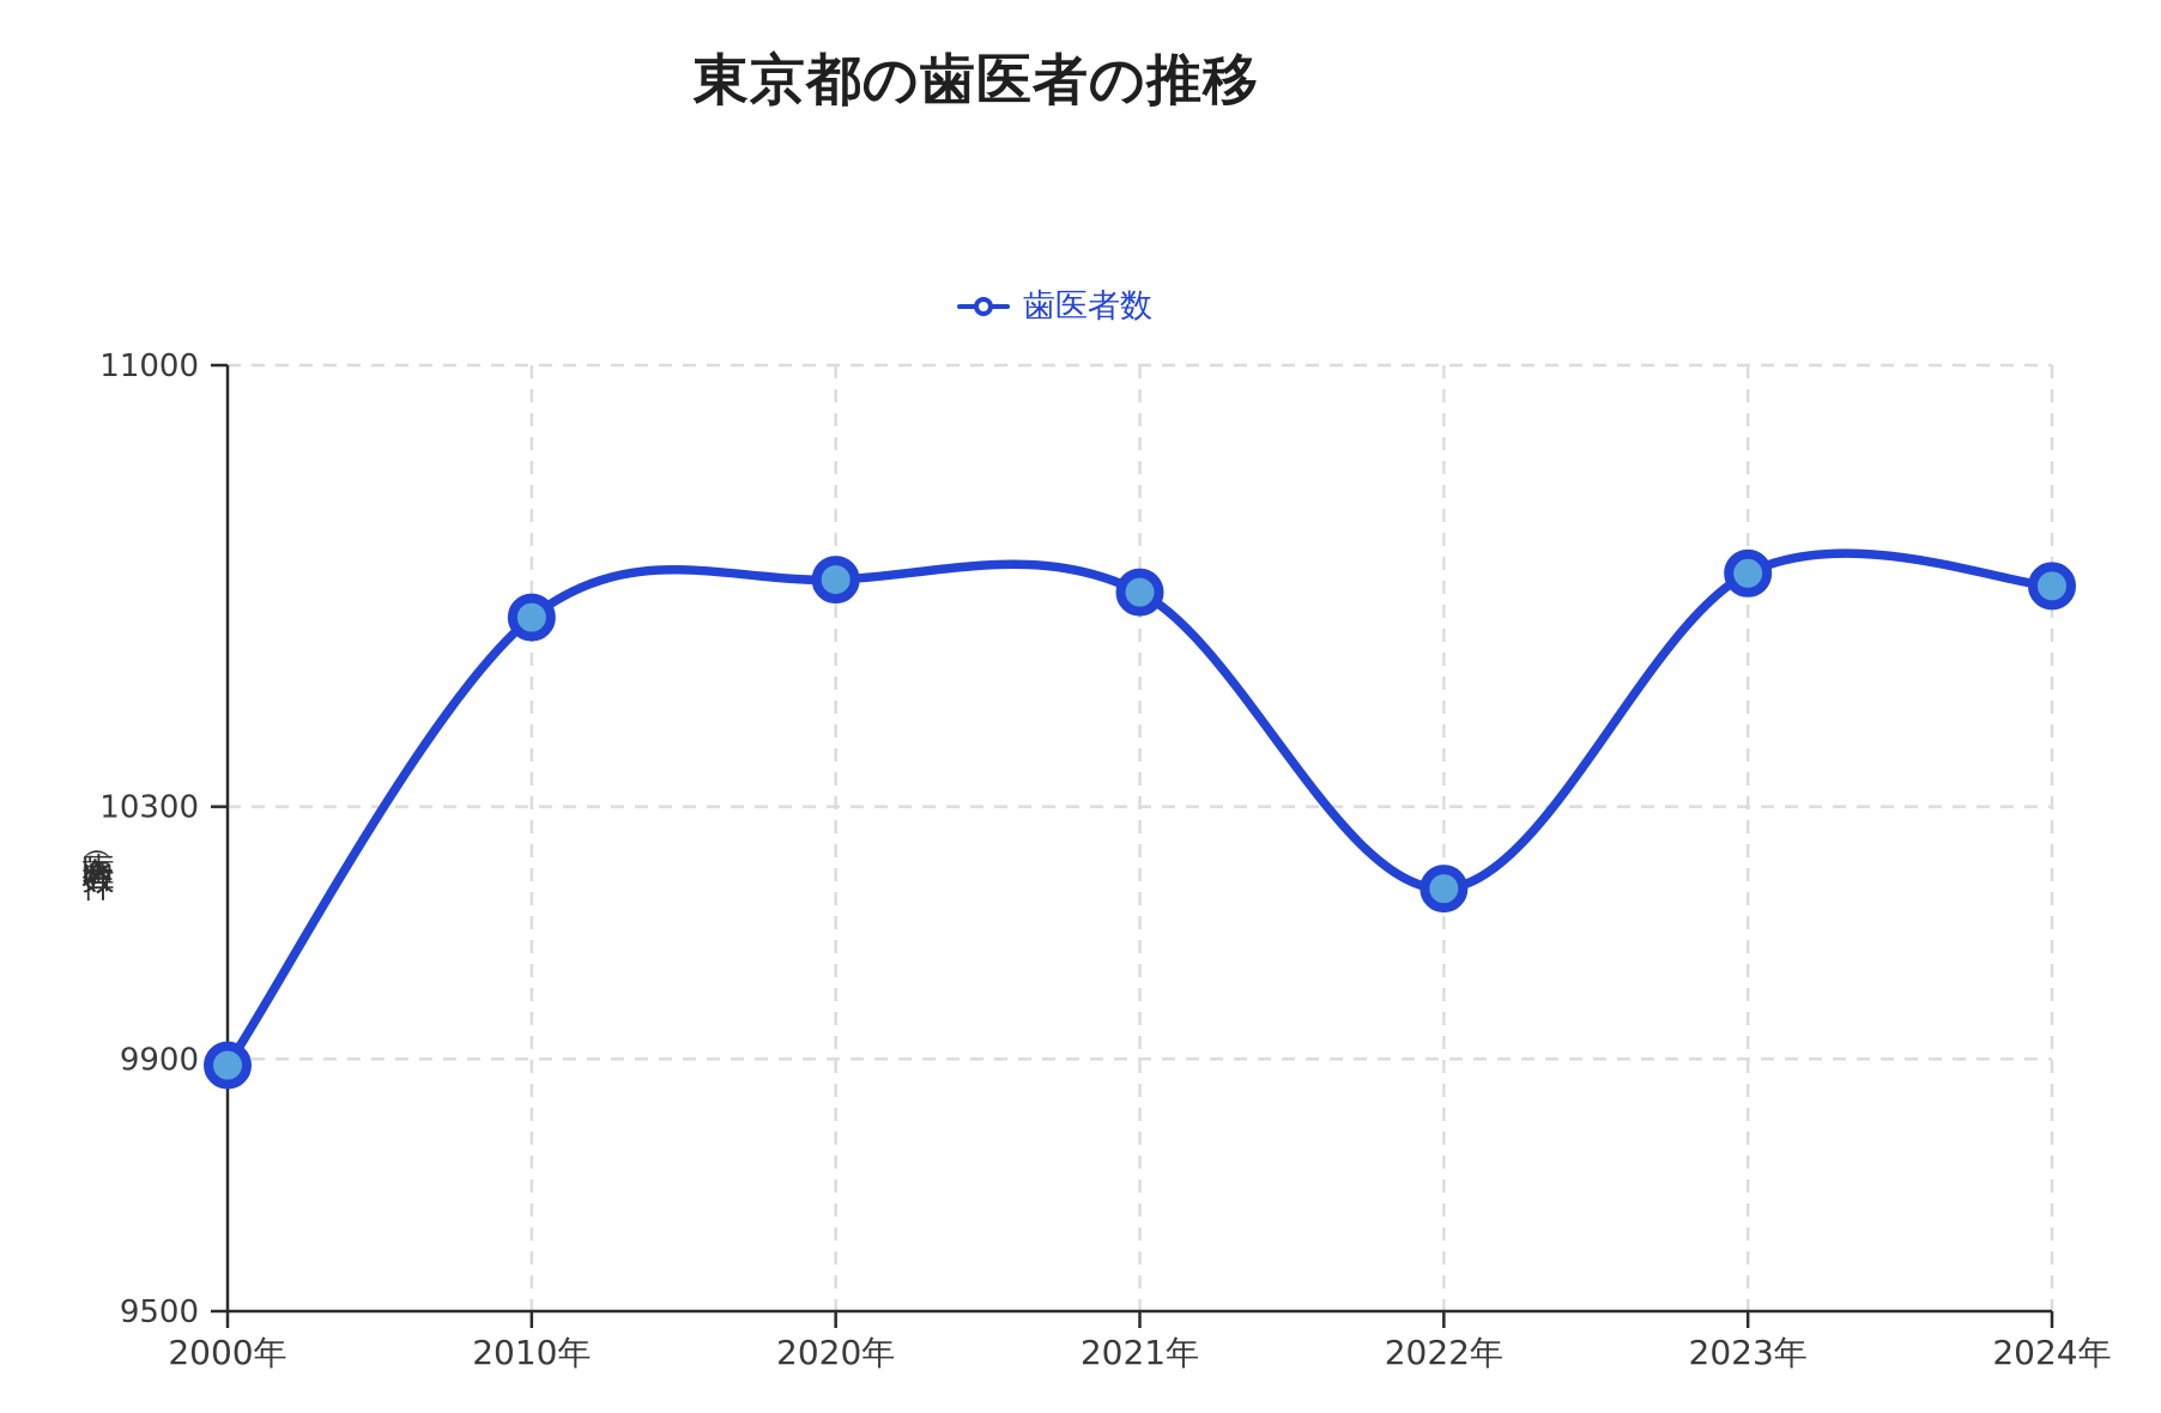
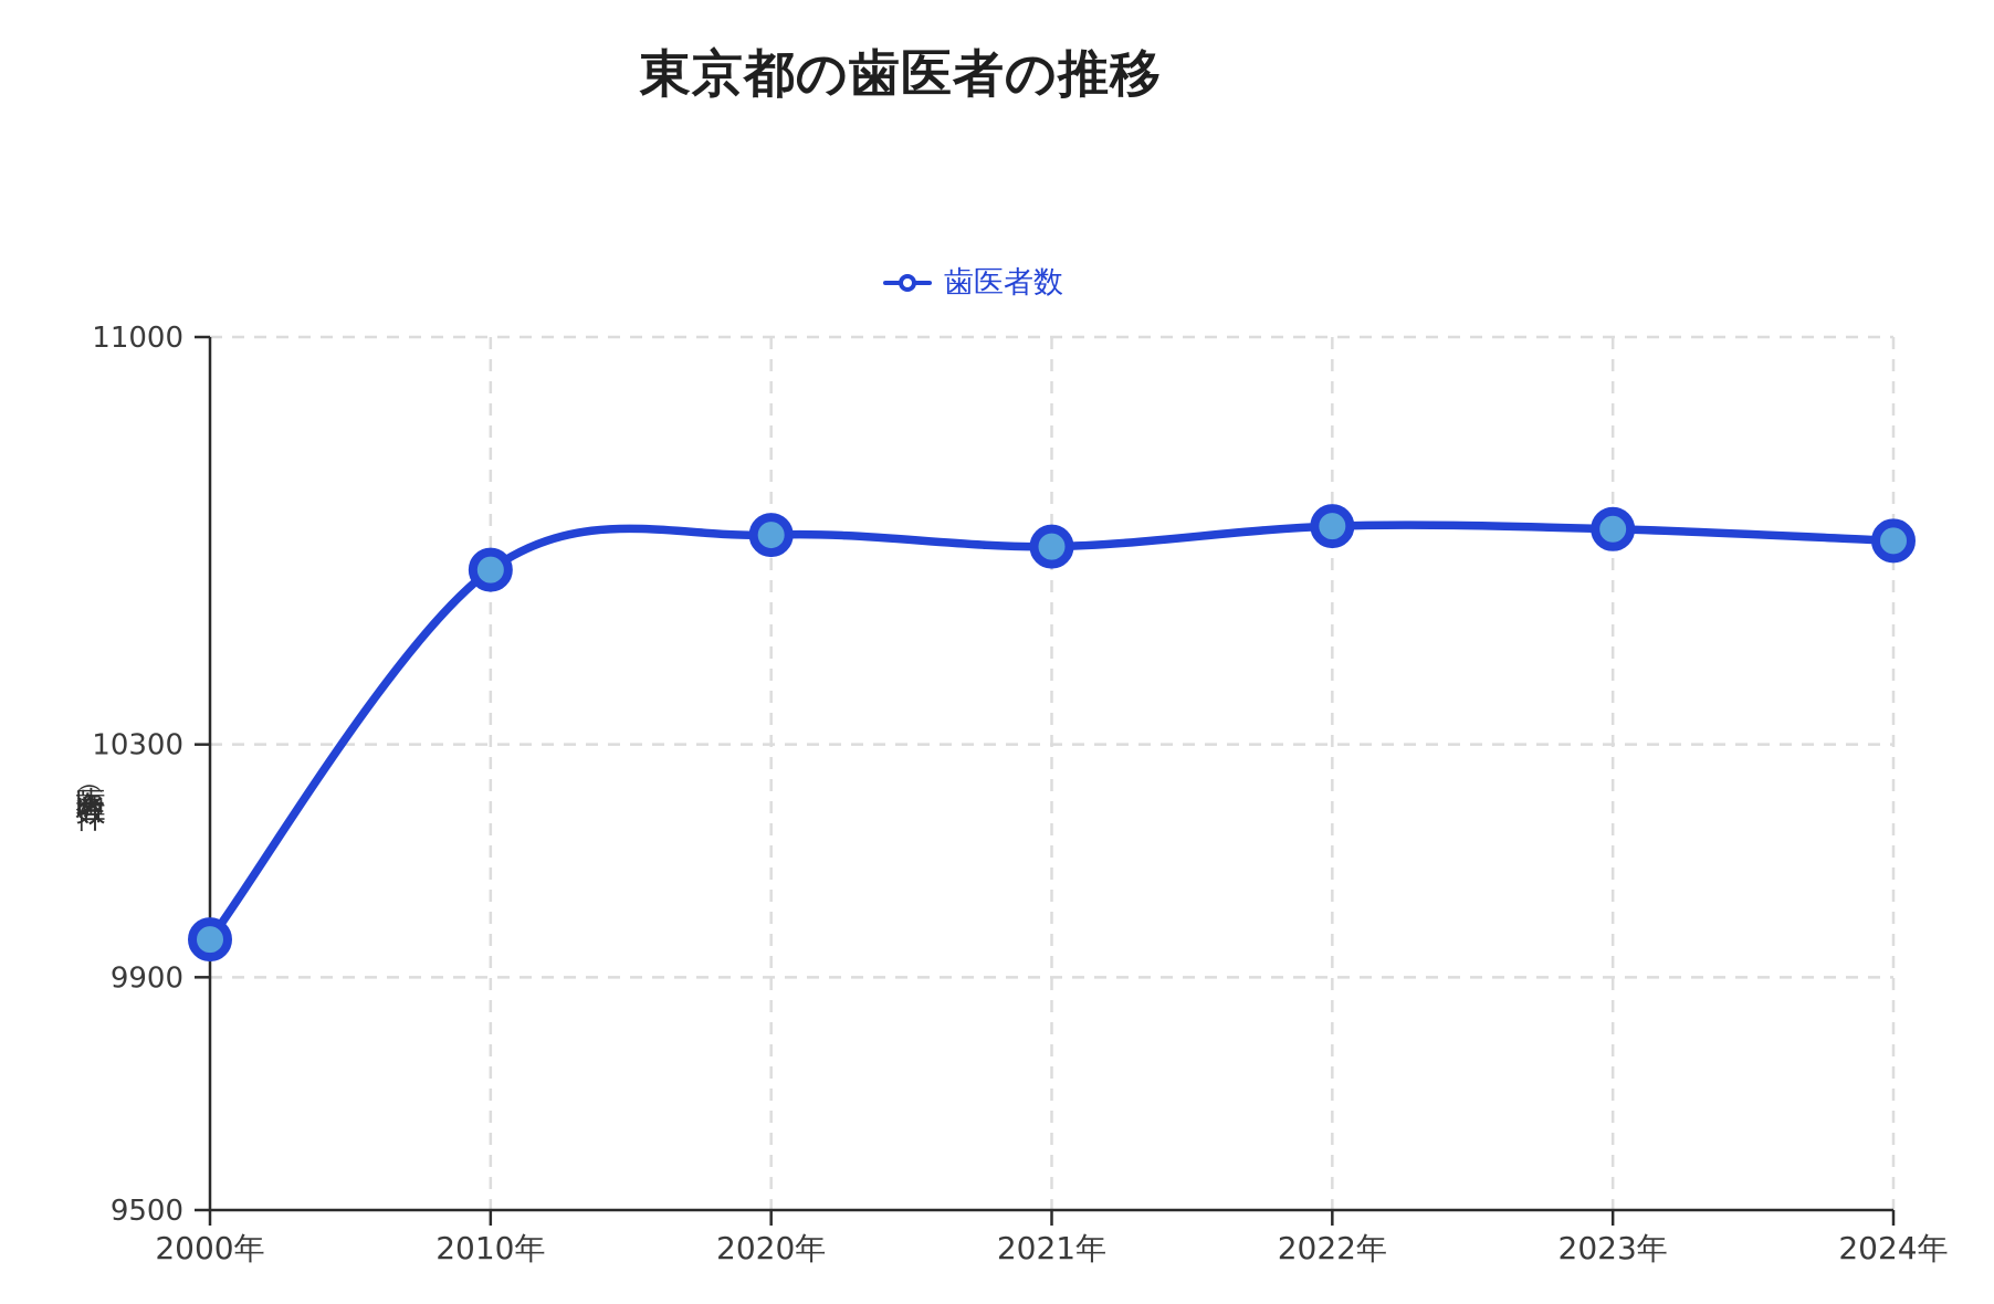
2000年: 9890 -> 9960
2022年: 10170 -> 10680
